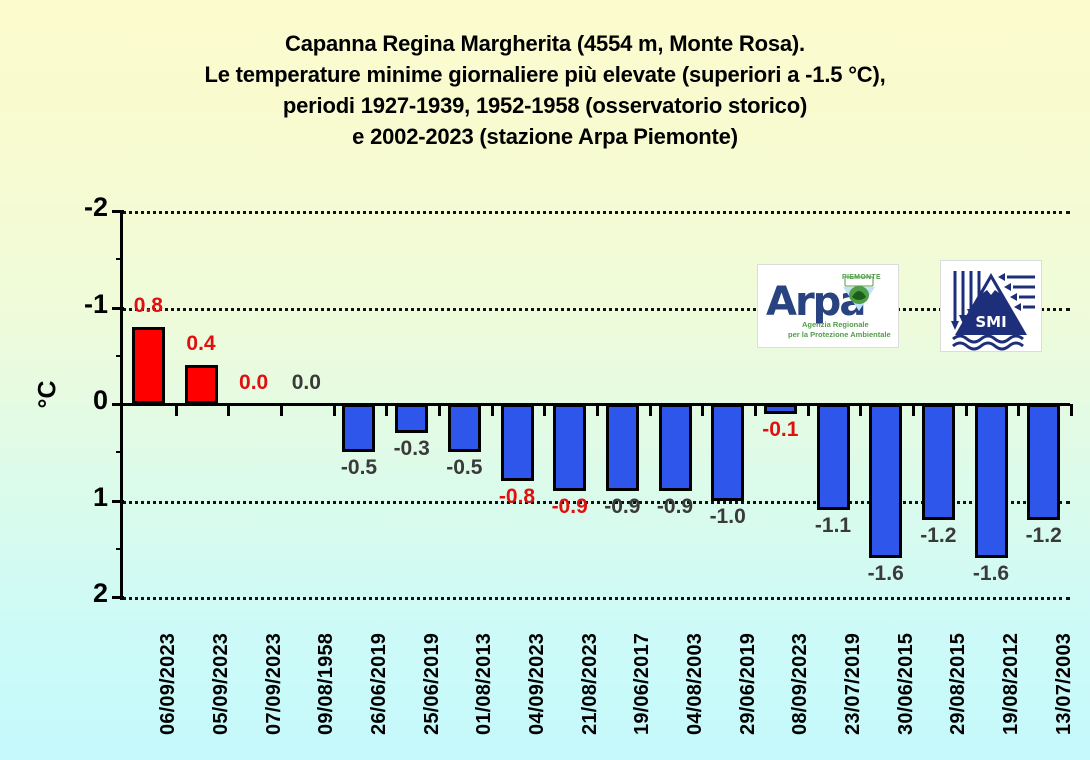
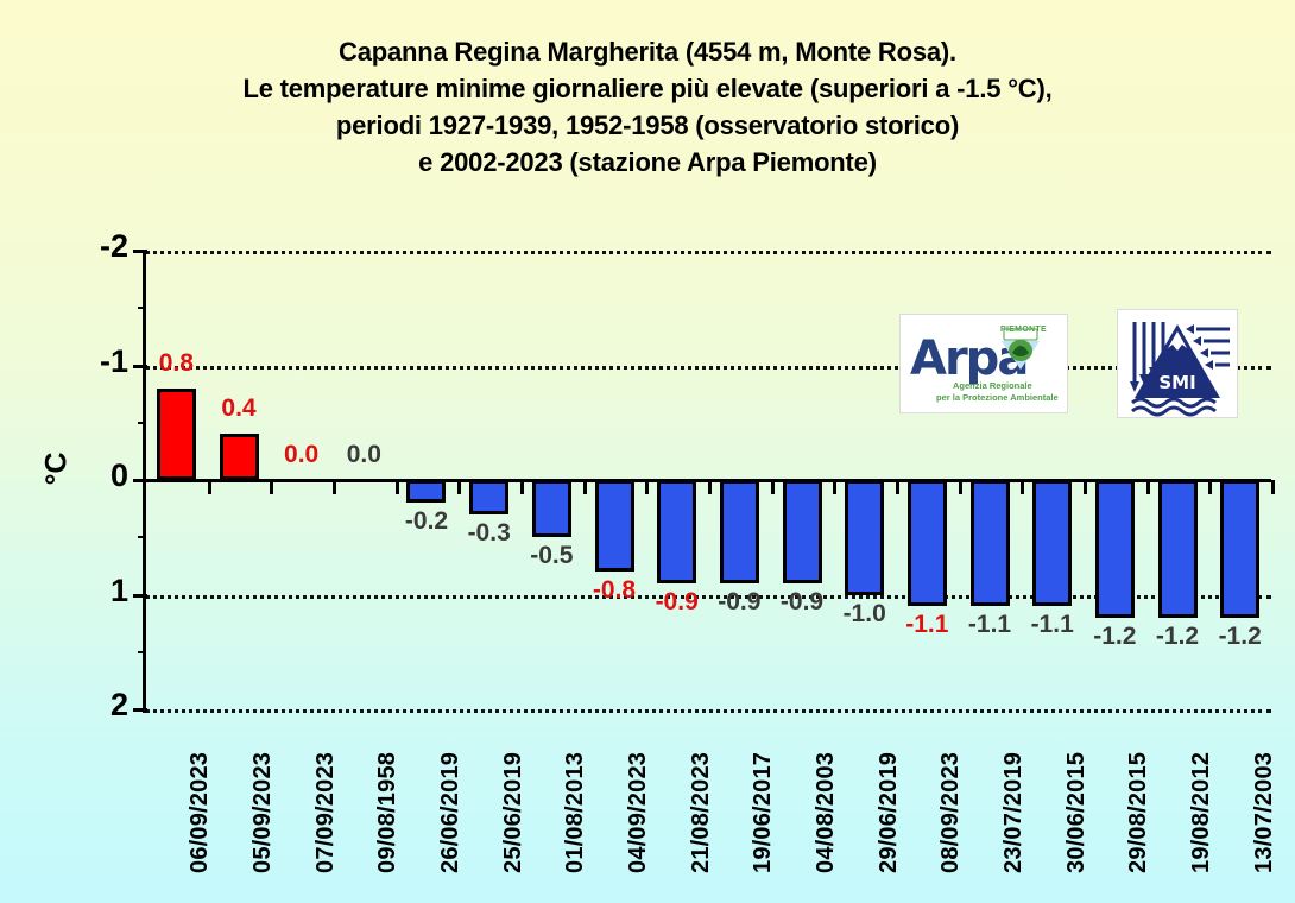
26/06/2019: -0.5 -> -0.2
08/09/2023: -0.1 -> -1.1
30/06/2015: -1.6 -> -1.1
19/08/2012: -1.6 -> -1.2
